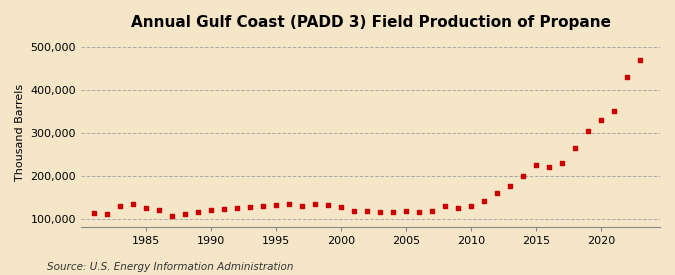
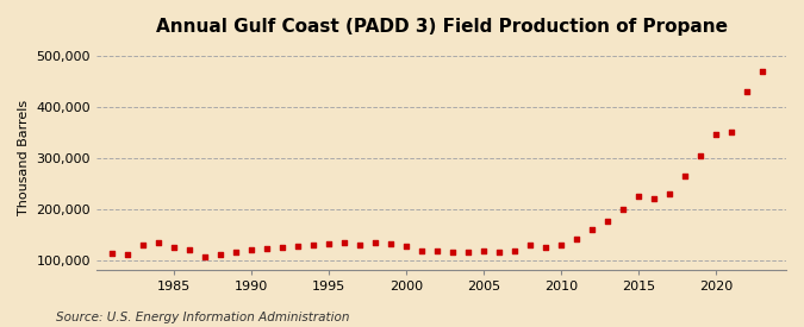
2020: 330,000 -> 345,000
